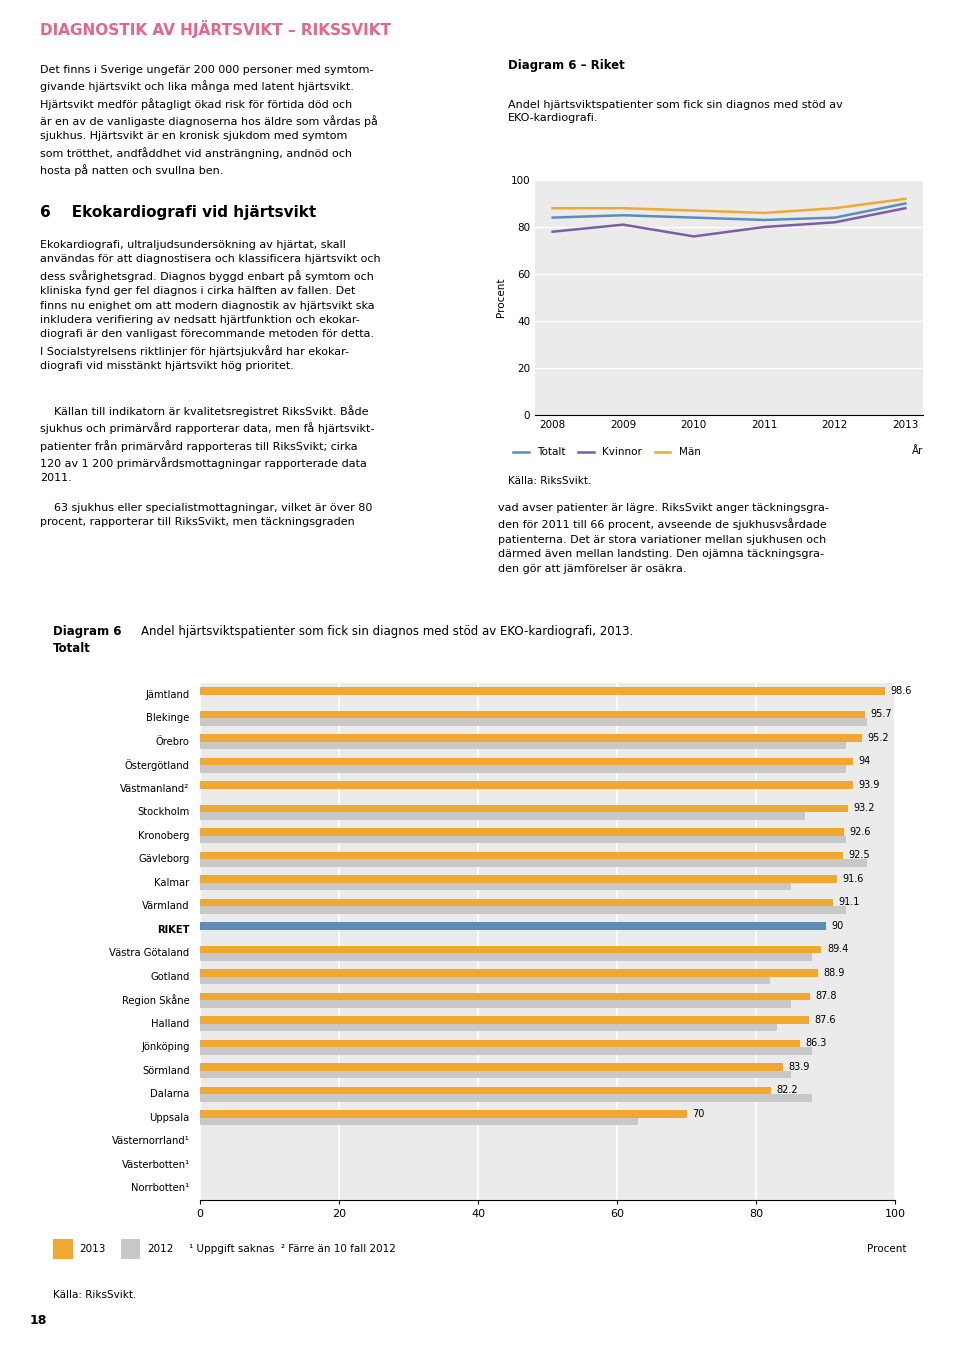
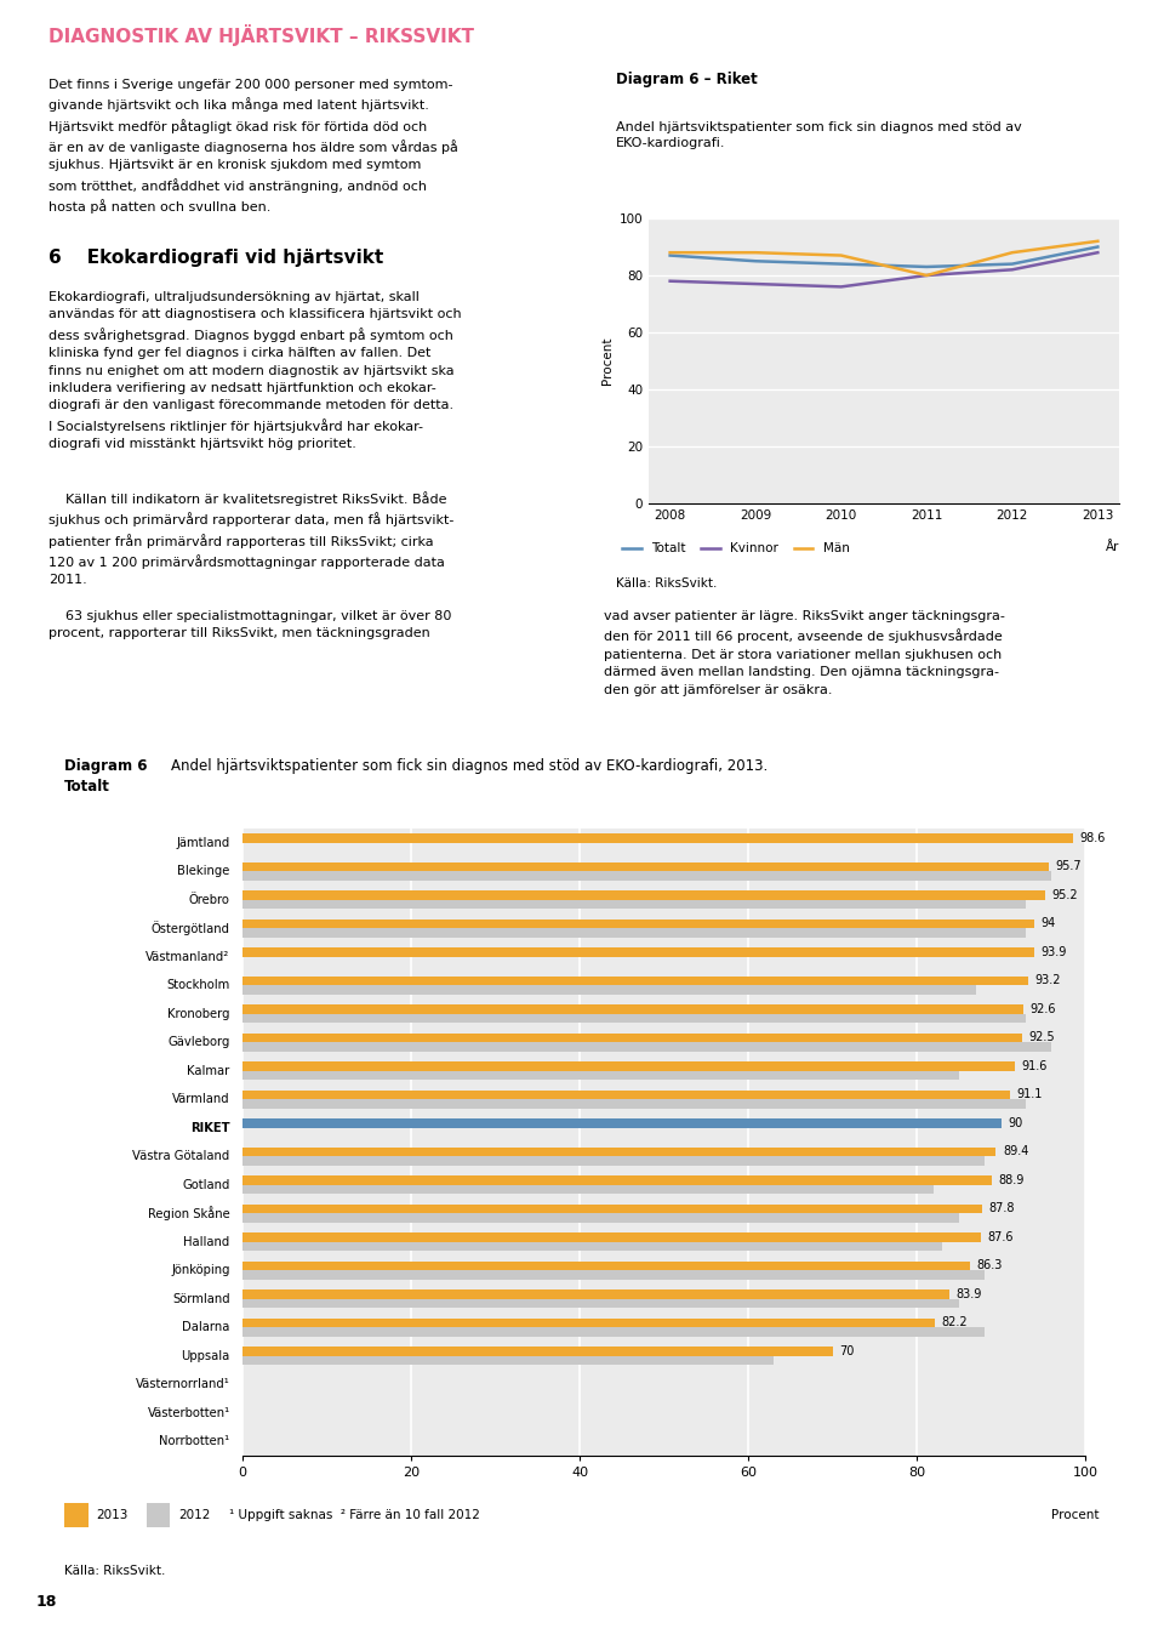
Totalt/2008: 84 -> 87
Kvinnor/2009: 81 -> 77
Män/2011: 86 -> 80
